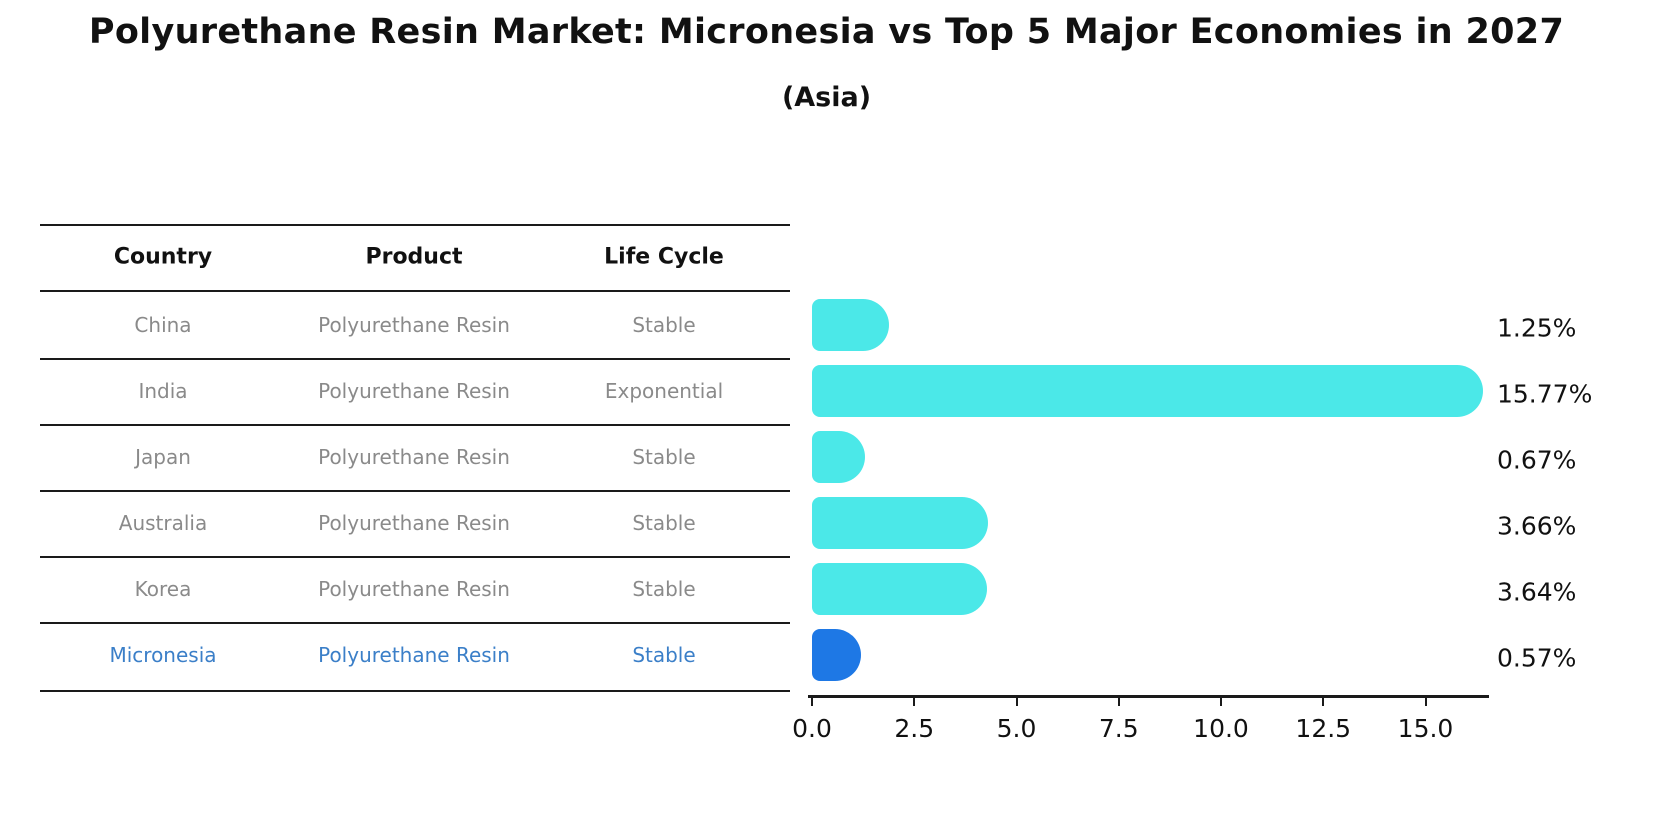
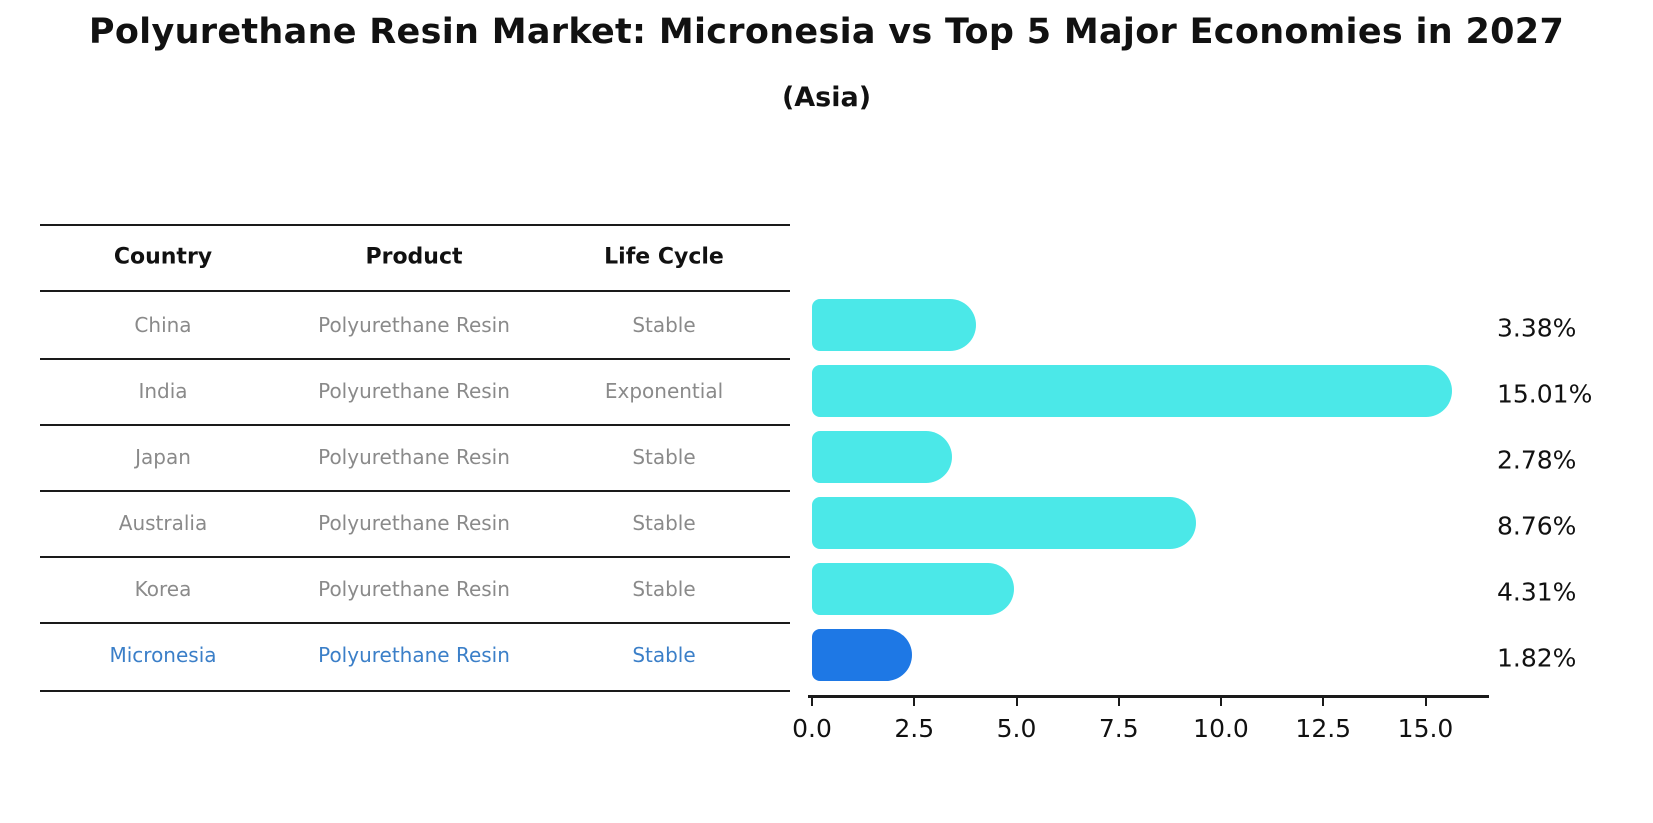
China: 1.25% -> 3.38%
India: 15.77% -> 15.01%
Japan: 0.67% -> 2.78%
Australia: 3.66% -> 8.76%
Korea: 3.64% -> 4.31%
Micronesia: 0.57% -> 1.82%
